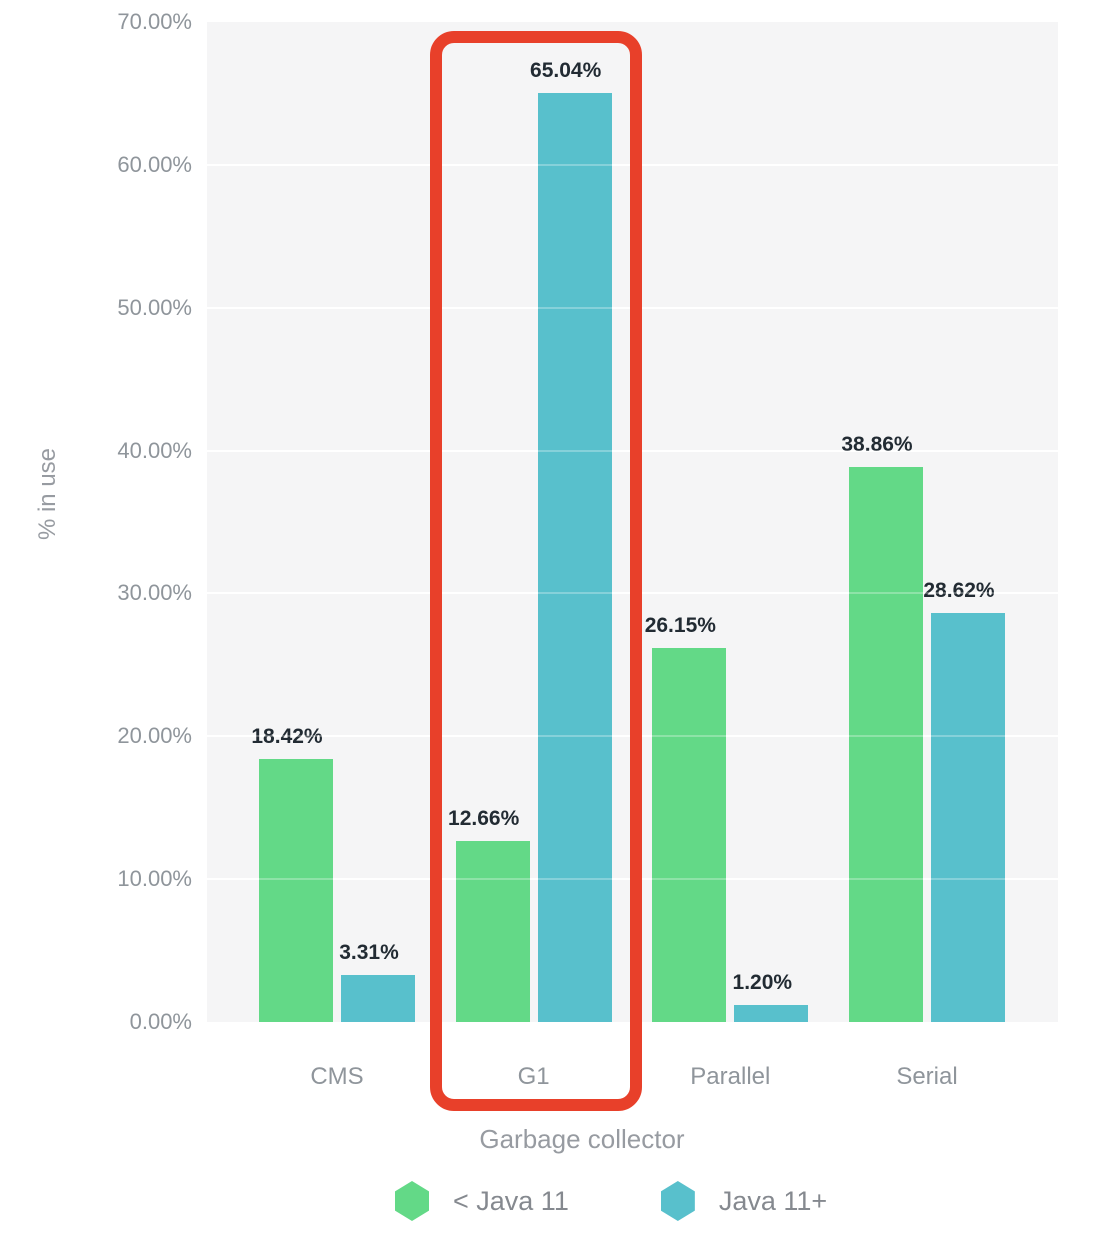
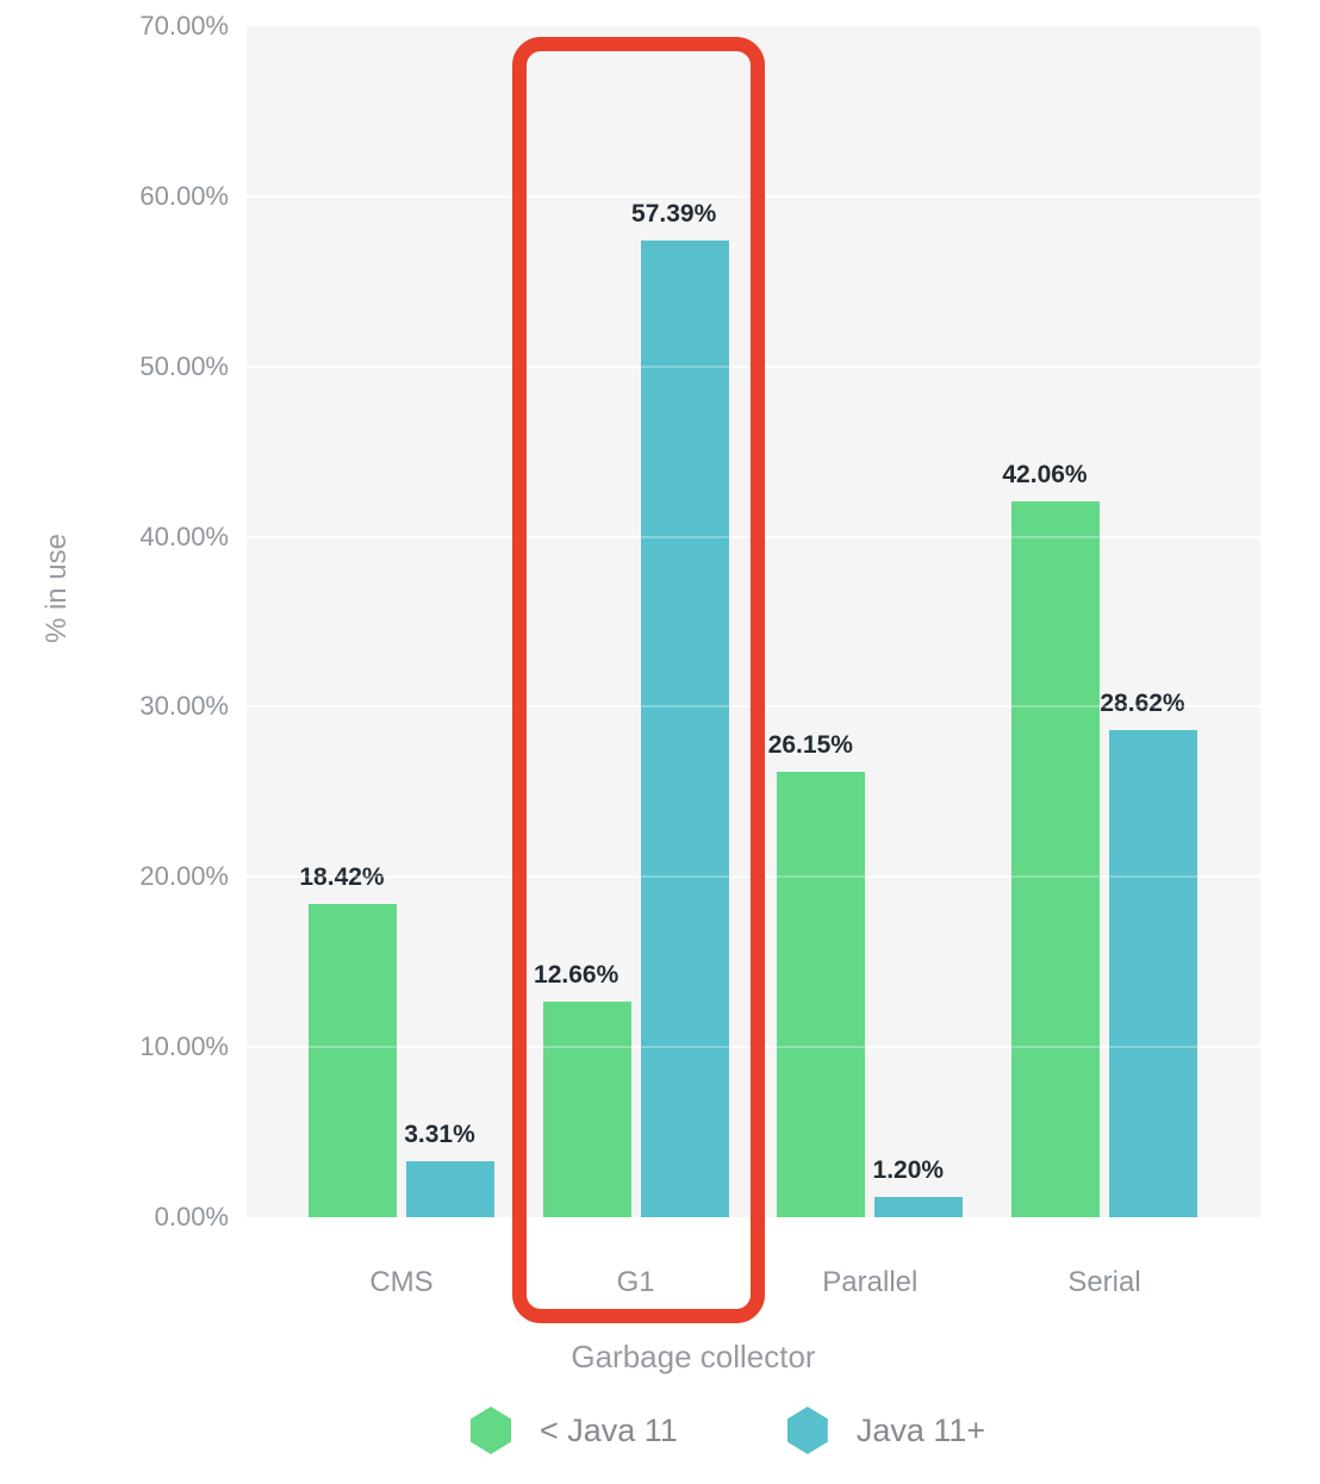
Java 11+/G1: 65.04% -> 57.39%
< Java 11/Serial: 38.86% -> 42.06%
